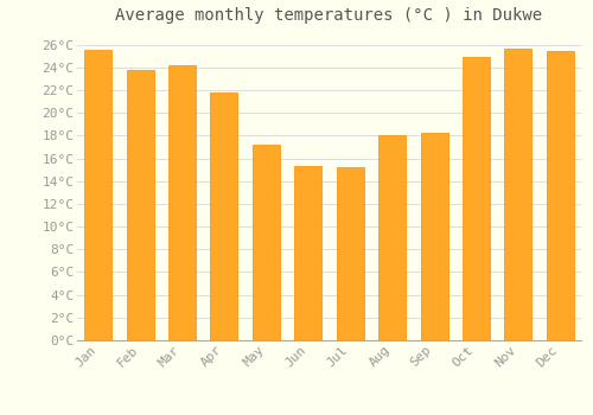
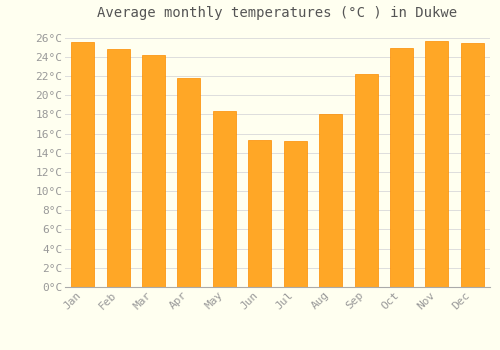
Feb: 23.8°C -> 24.8°C
May: 17.2°C -> 18.3°C
Sep: 18.2°C -> 22.2°C
